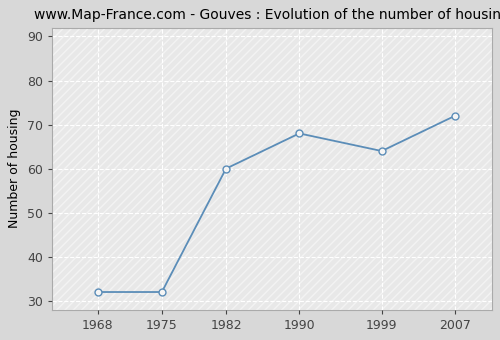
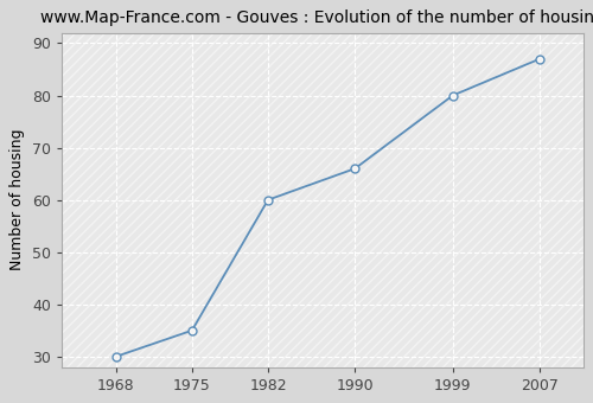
1968: 32 -> 30
1975: 32 -> 35
1990: 68 -> 66
1999: 64 -> 80
2007: 72 -> 87
